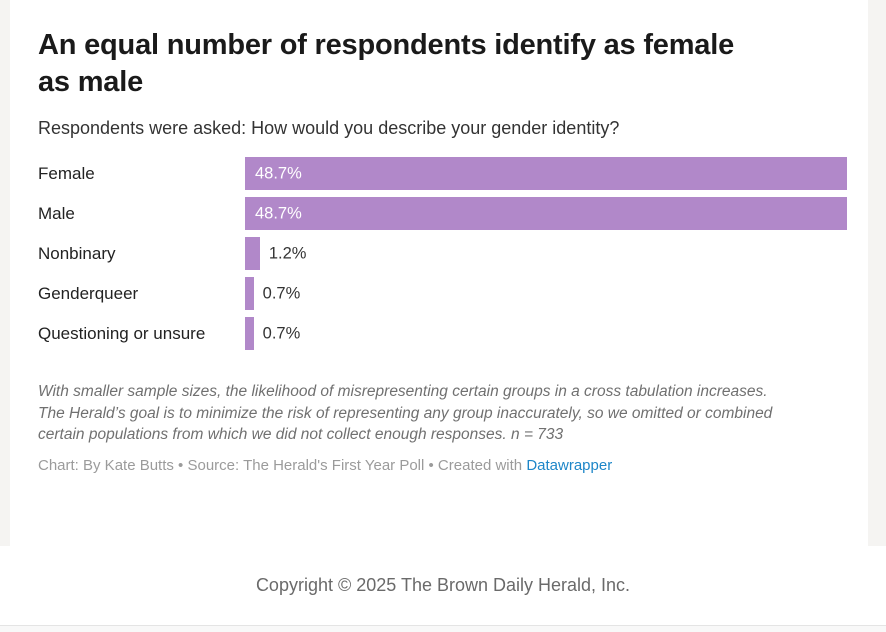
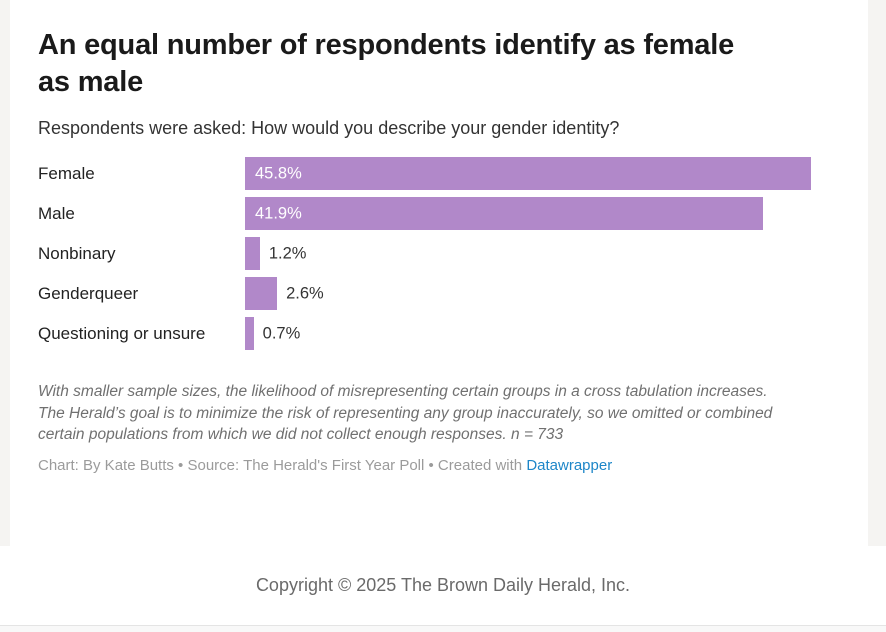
Female: 48.7% -> 45.8%
Male: 48.7% -> 41.9%
Genderqueer: 0.7% -> 2.6%
